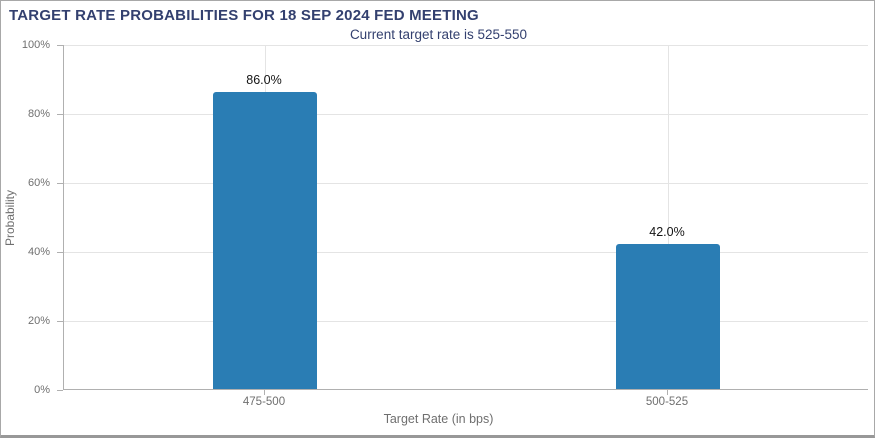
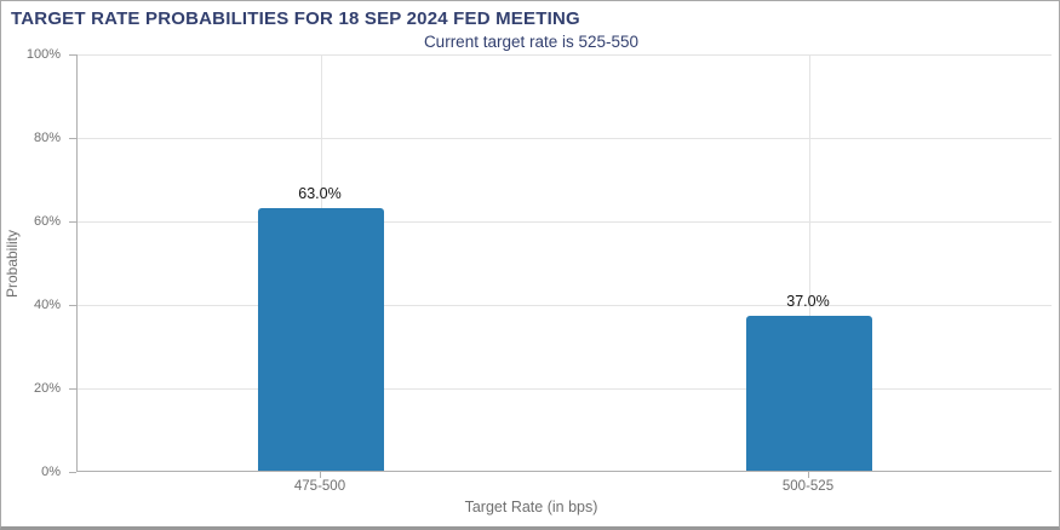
475-500: 86.0% -> 63.0%
500-525: 42.0% -> 37.0%
